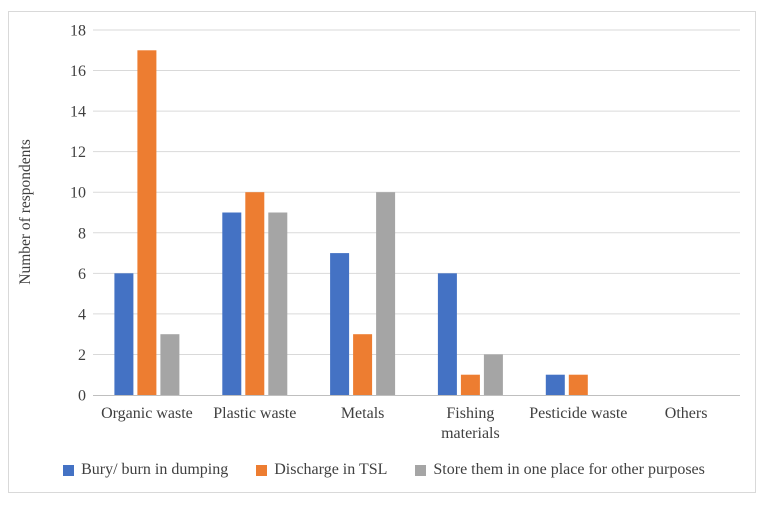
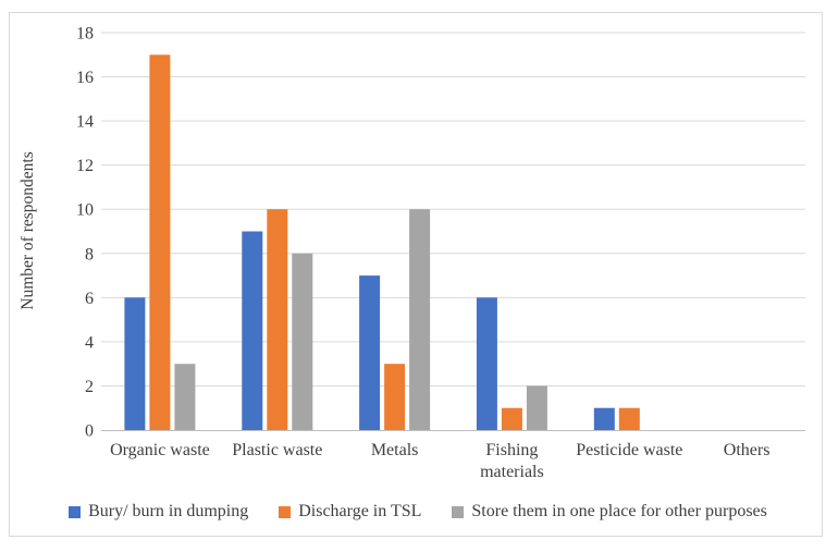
Store them in one place for other purposes/Plastic waste: 9 -> 8
